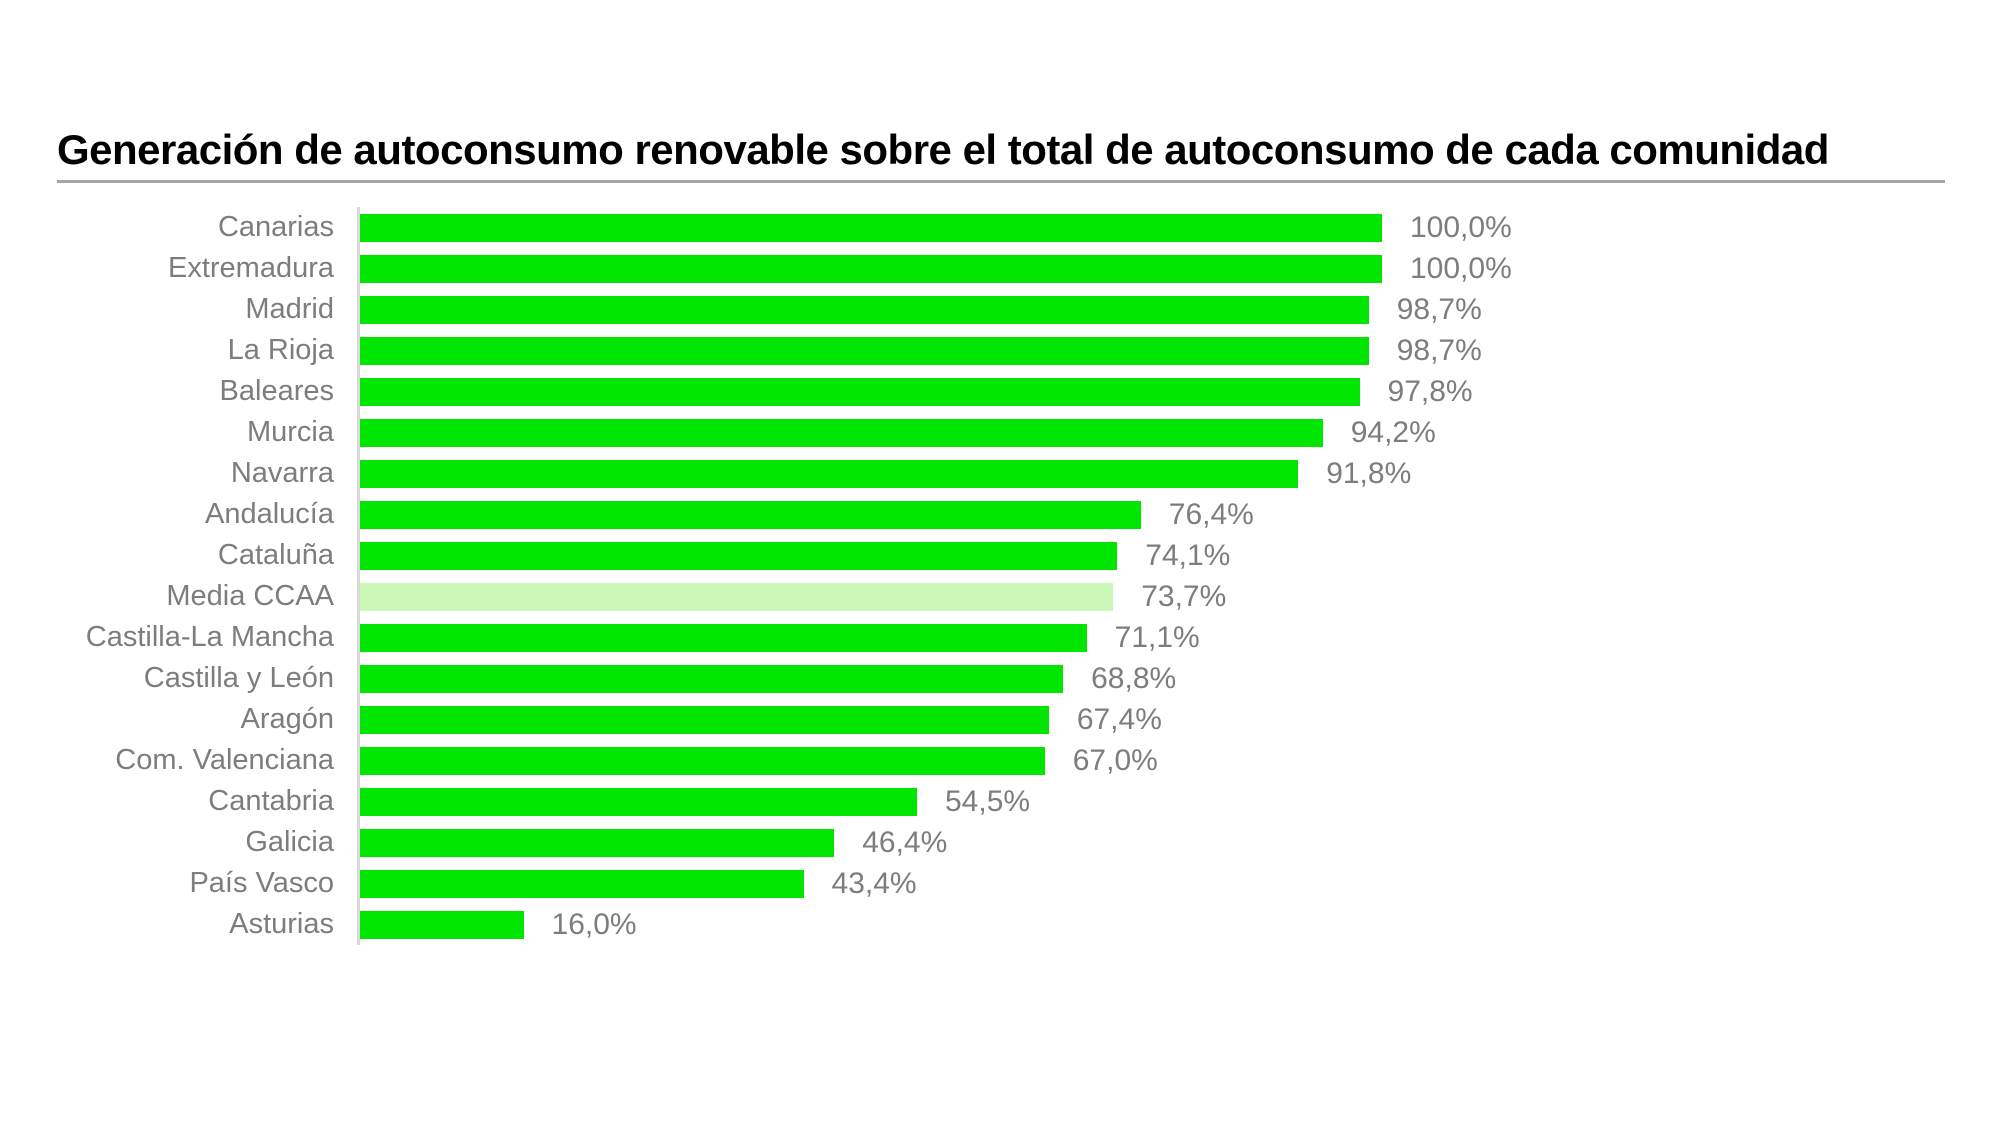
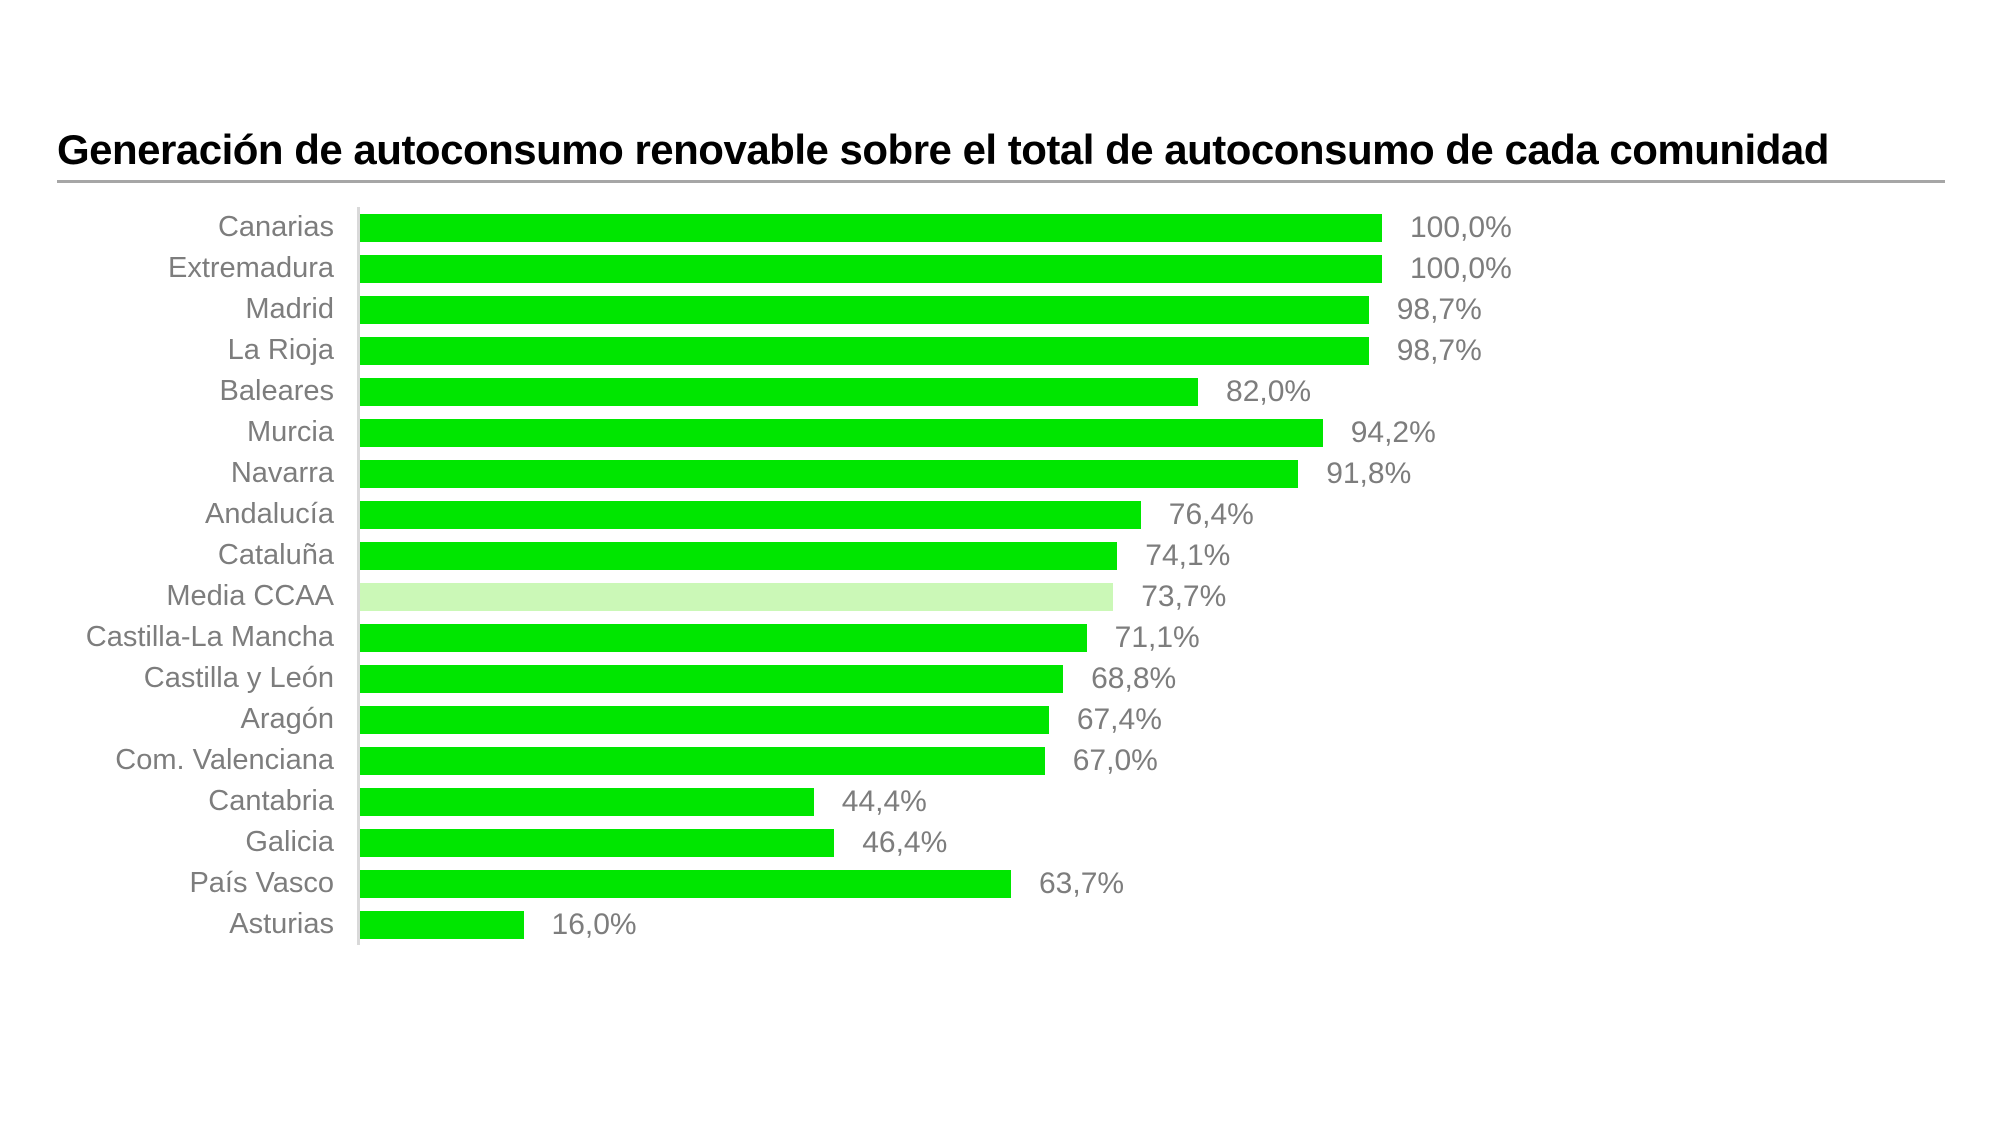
Baleares: 97,8% -> 82,0%
Cantabria: 54,5% -> 44,4%
País Vasco: 43,4% -> 63,7%
